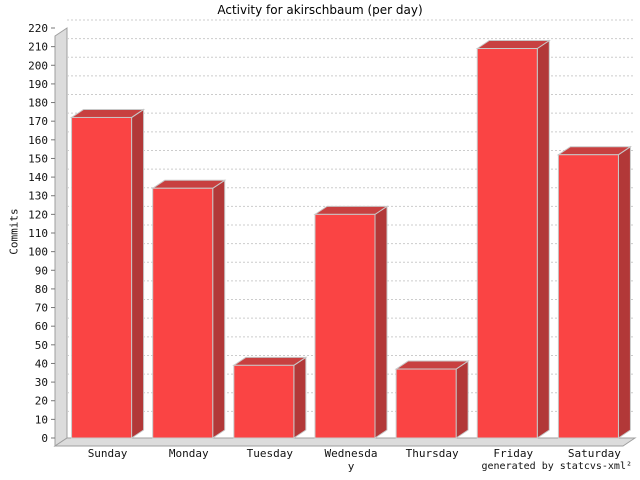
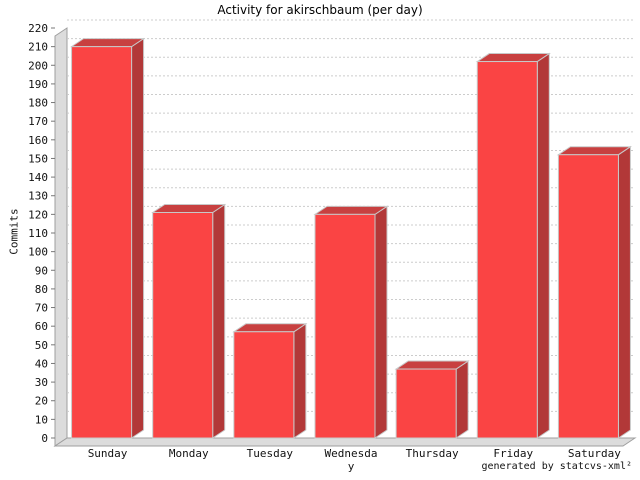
Sunday: 172 -> 210
Monday: 134 -> 121
Tuesday: 39 -> 57
Friday: 209 -> 202
